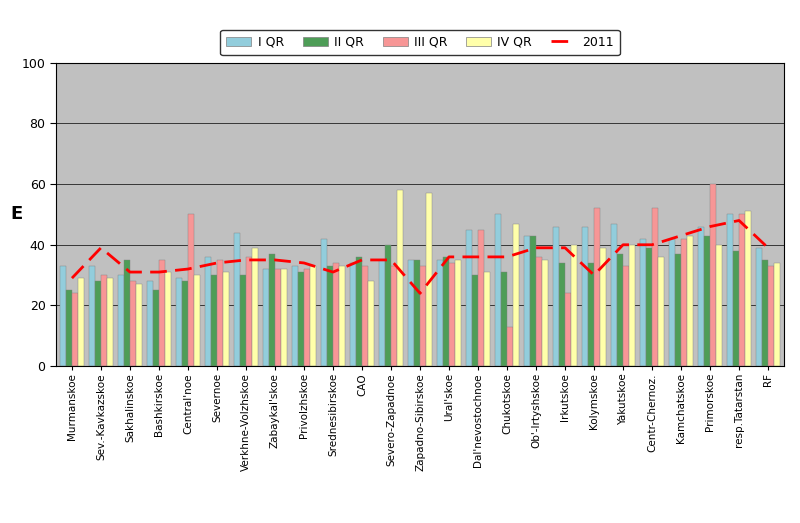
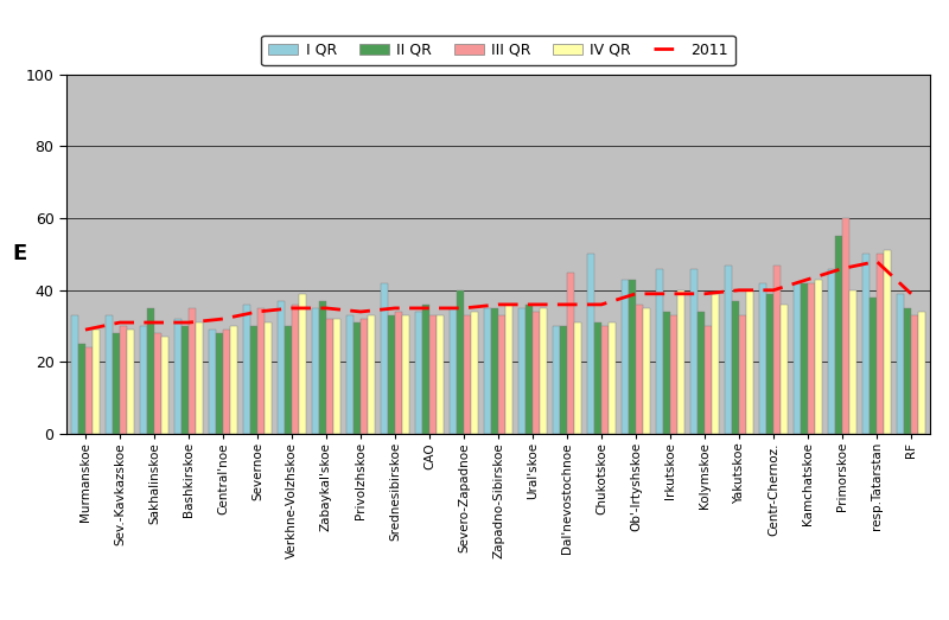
2011/Sev.-Kavkazskoe: 39 -> 31
I QR/Bashkirskoe: 28 -> 32
II QR/Bashkirskoe: 25 -> 30
III QR/Central'noe: 50 -> 29
I QR/Verkhne-Volzhskoe: 44 -> 37
I QR/Zabaykal'skoe: 32 -> 35
2011/Srednesibirskoe: 31 -> 35
IV QR/CAO: 28 -> 33
IV QR/Severo-Zapadnoe: 58 -> 34
2011/Zapadno-Sibirskoe: 24 -> 36
IV QR/Zapadno-Sibirskoe: 57 -> 36
I QR/Dal'nevostochnoe: 45 -> 30
III QR/Chukotskoe: 13 -> 30
IV QR/Chukotskoe: 47 -> 31
III QR/Irkutskoe: 24 -> 33
2011/Kolymskoe: 30 -> 39
III QR/Kolymskoe: 52 -> 30
III QR/Centr-Chernoz.: 52 -> 47
II QR/Kamchatskoe: 37 -> 42
II QR/Primorskoe: 43 -> 55
